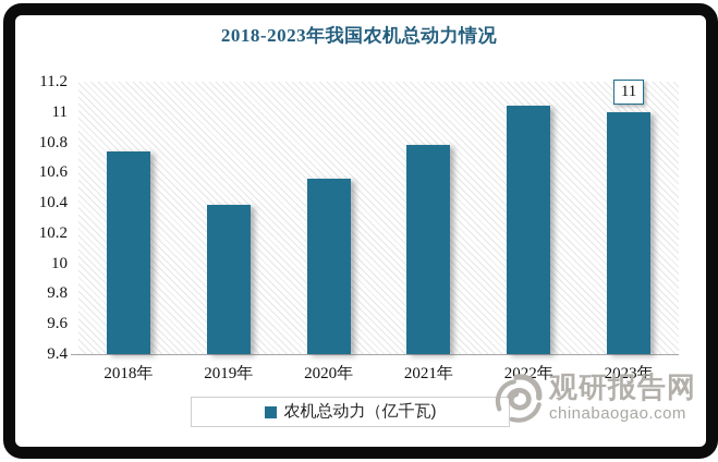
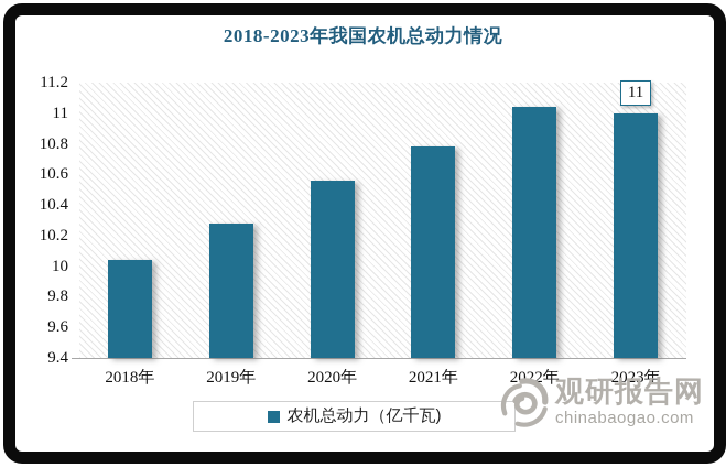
2018年: 10.74 -> 10.04
2019年: 10.39 -> 10.28
